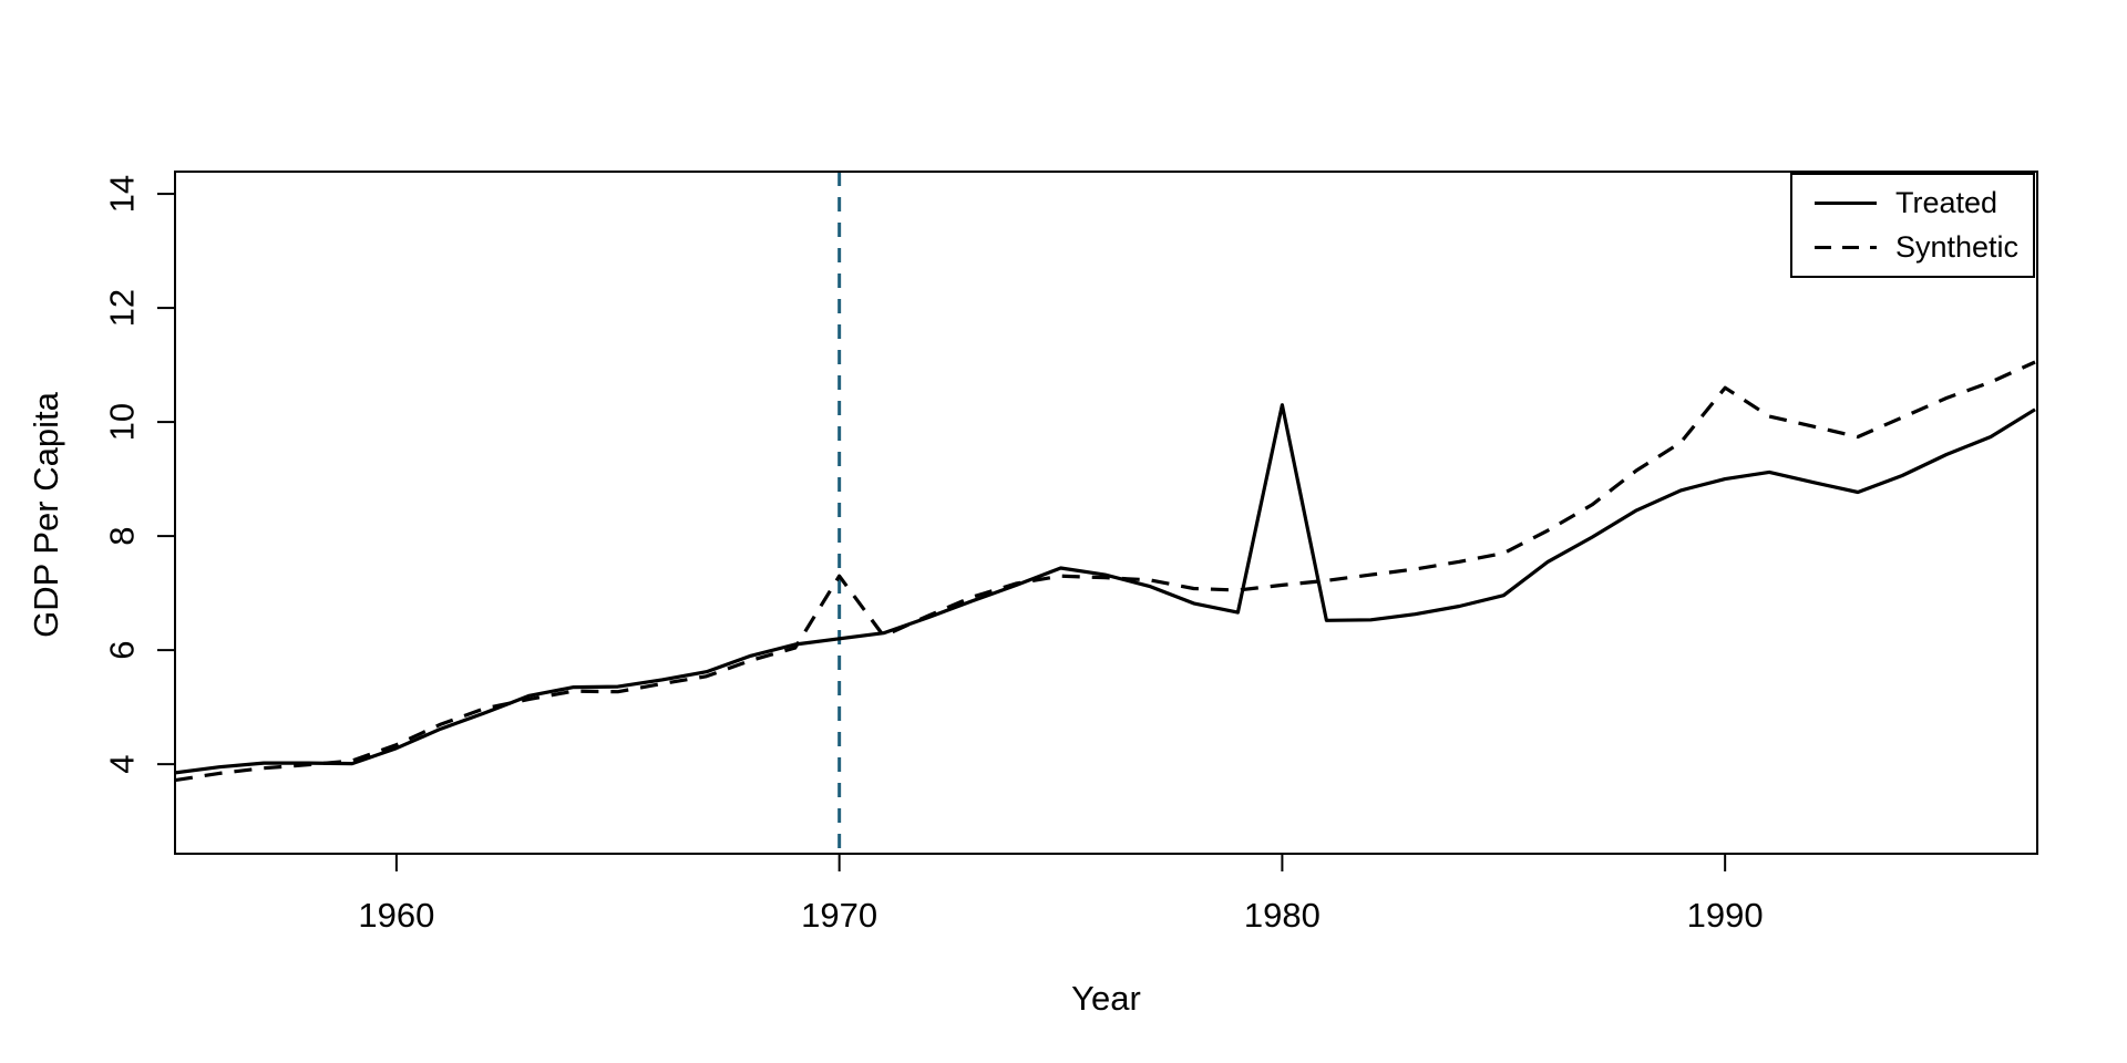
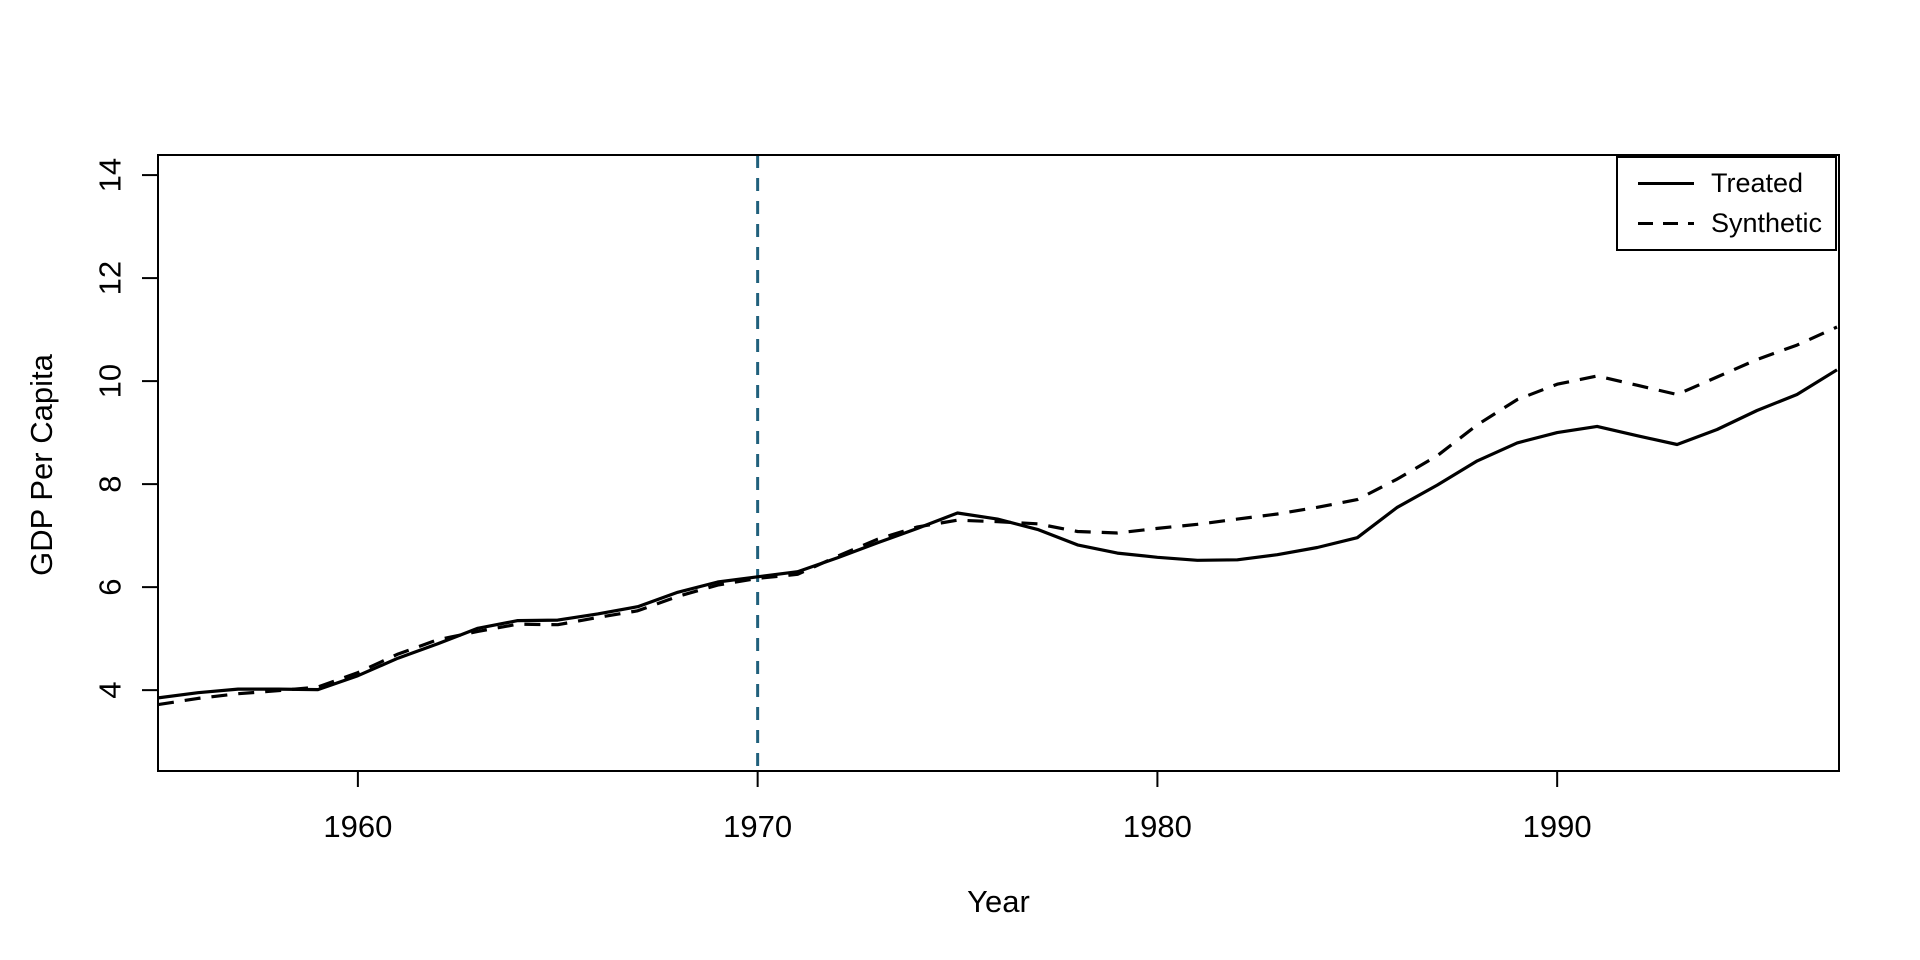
Synthetic/1970: 7.3 -> 6.2
Treated/1980: 10.3 -> 6.6
Synthetic/1990: 10.6 -> 9.9
